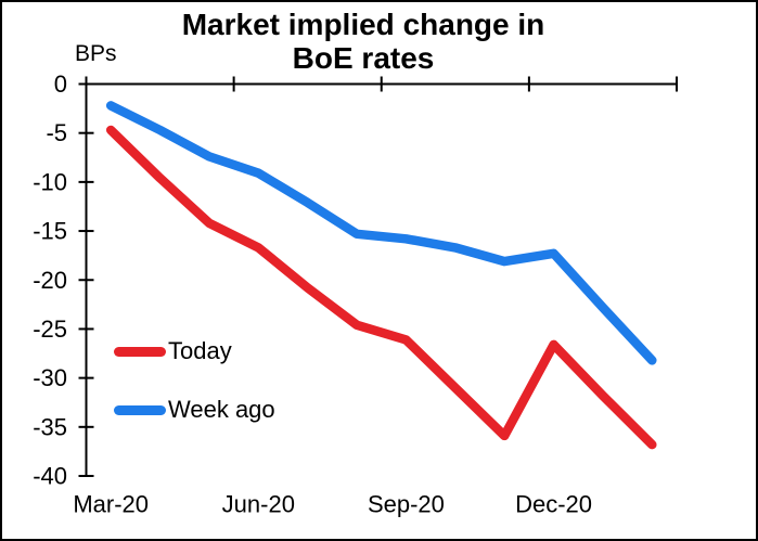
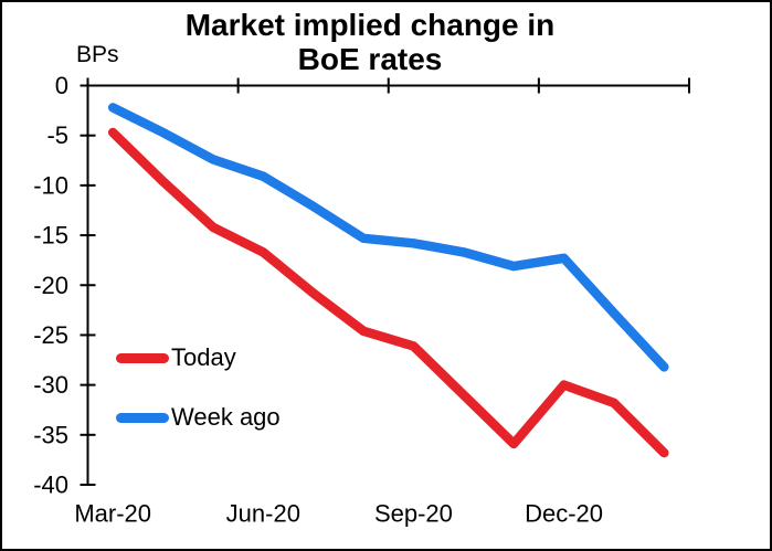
Today/Dec-20: -27 -> -30
